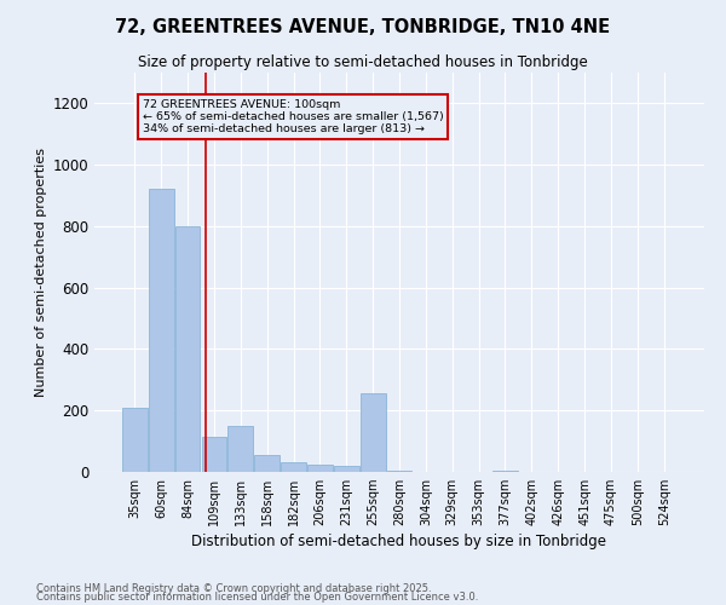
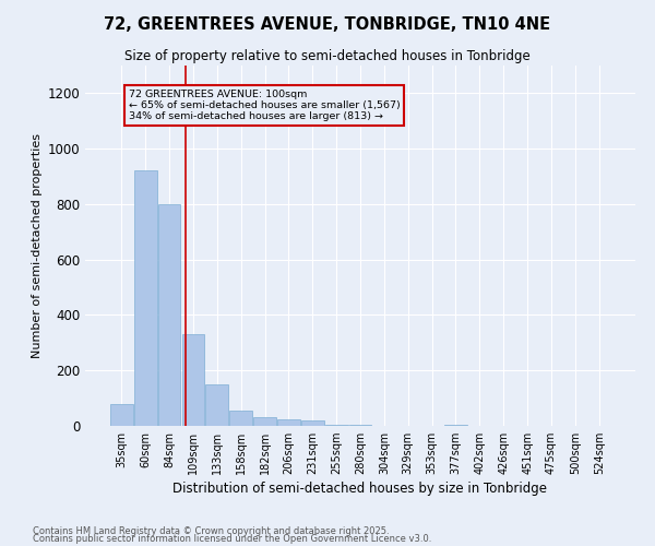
35sqm: 210 -> 80
109sqm: 115 -> 330
255sqm: 255 -> 5
